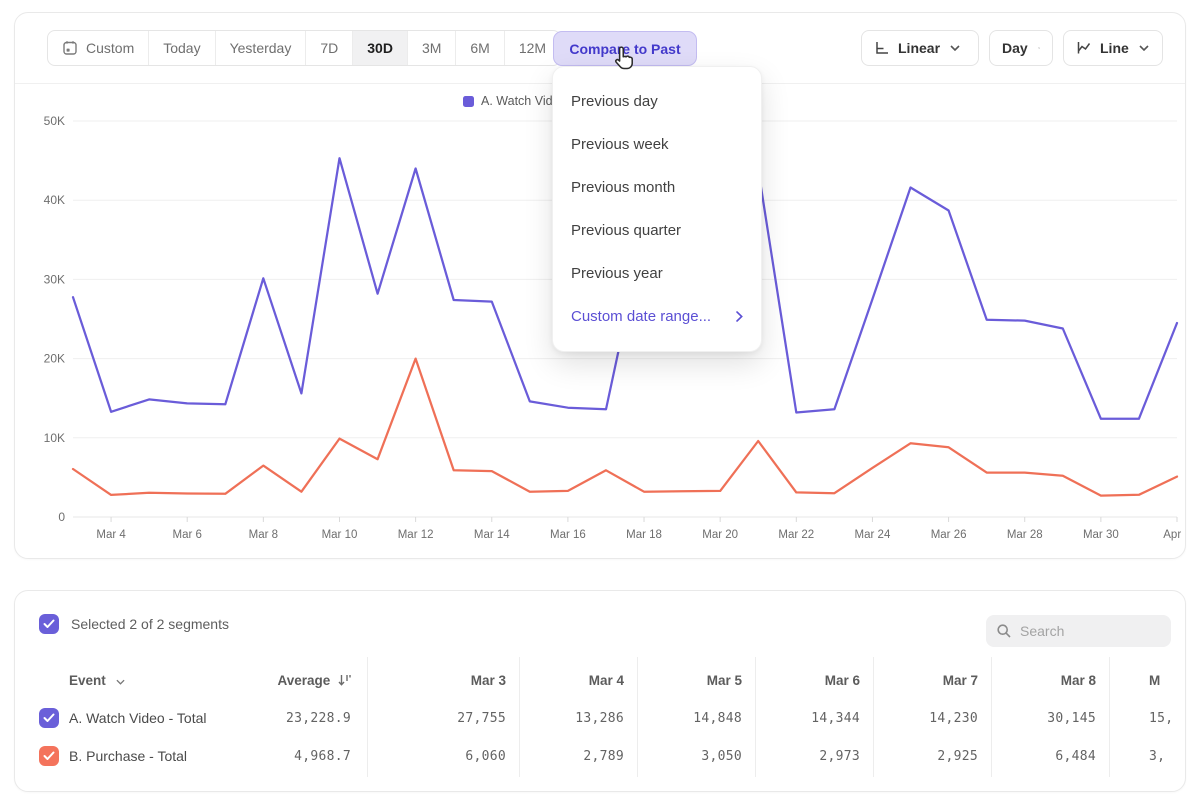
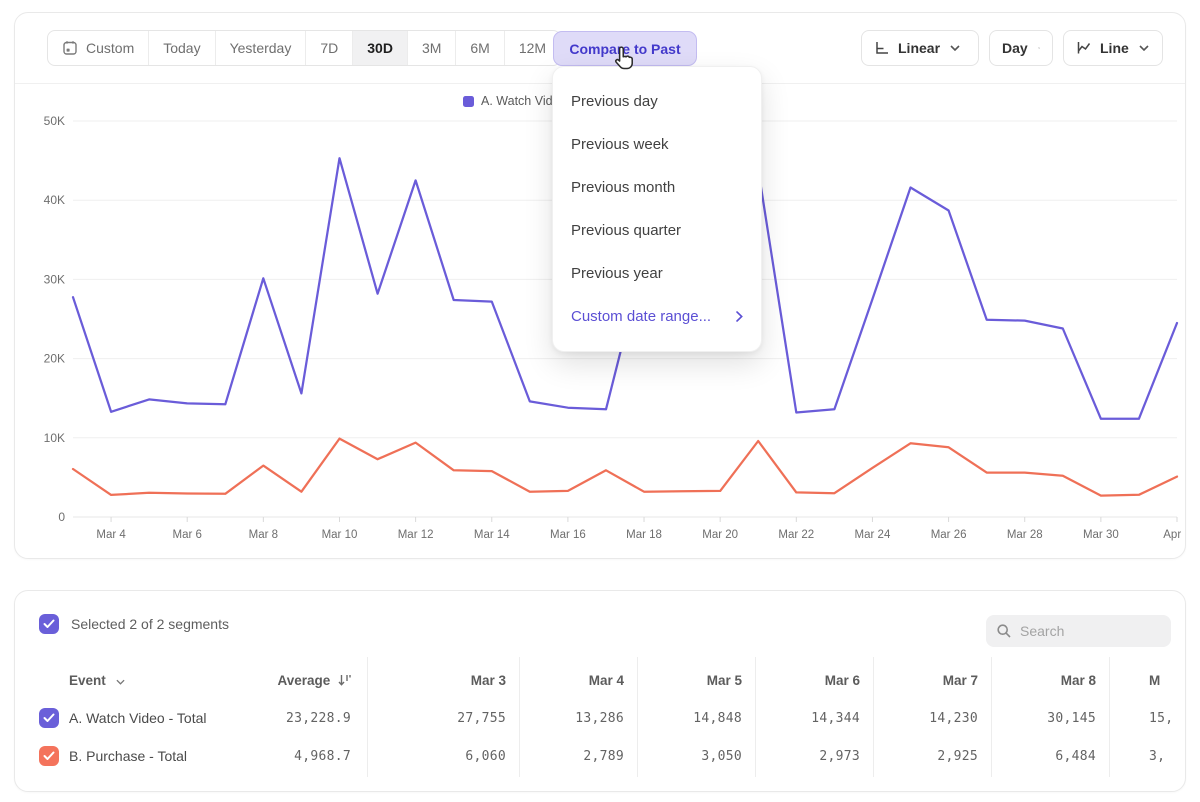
A. Watch Video - Total/Mar 12: 44K -> 42K
B. Purchase - Total/Mar 12: 20K -> 9K
A. Watch Video - Total/Mar 18: 36K -> 33K
